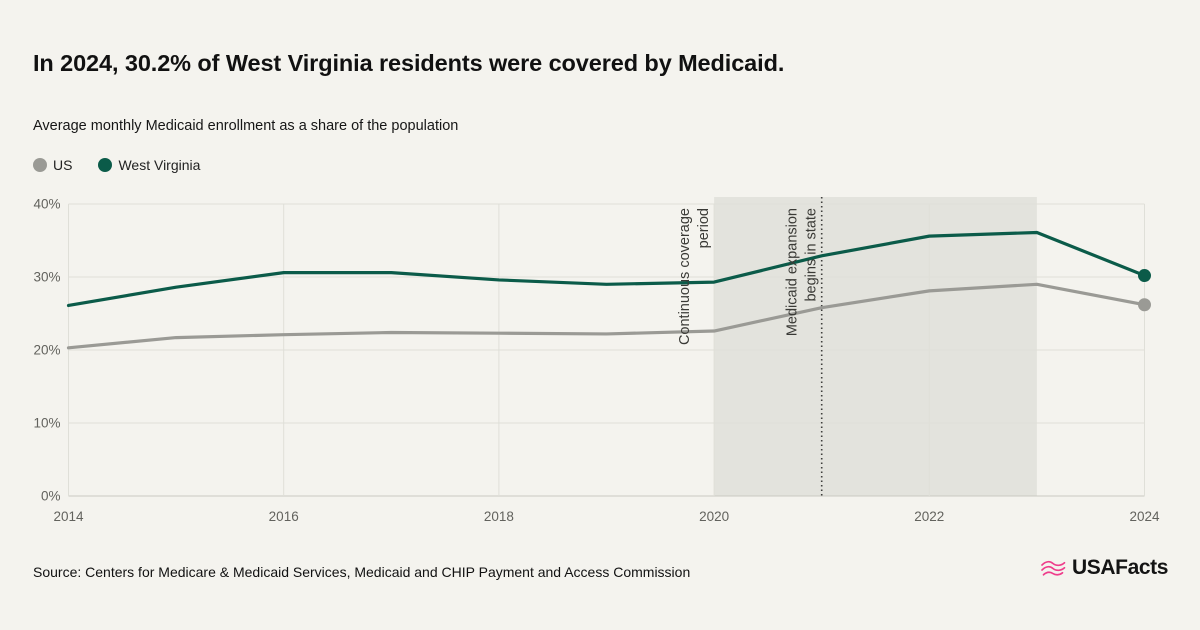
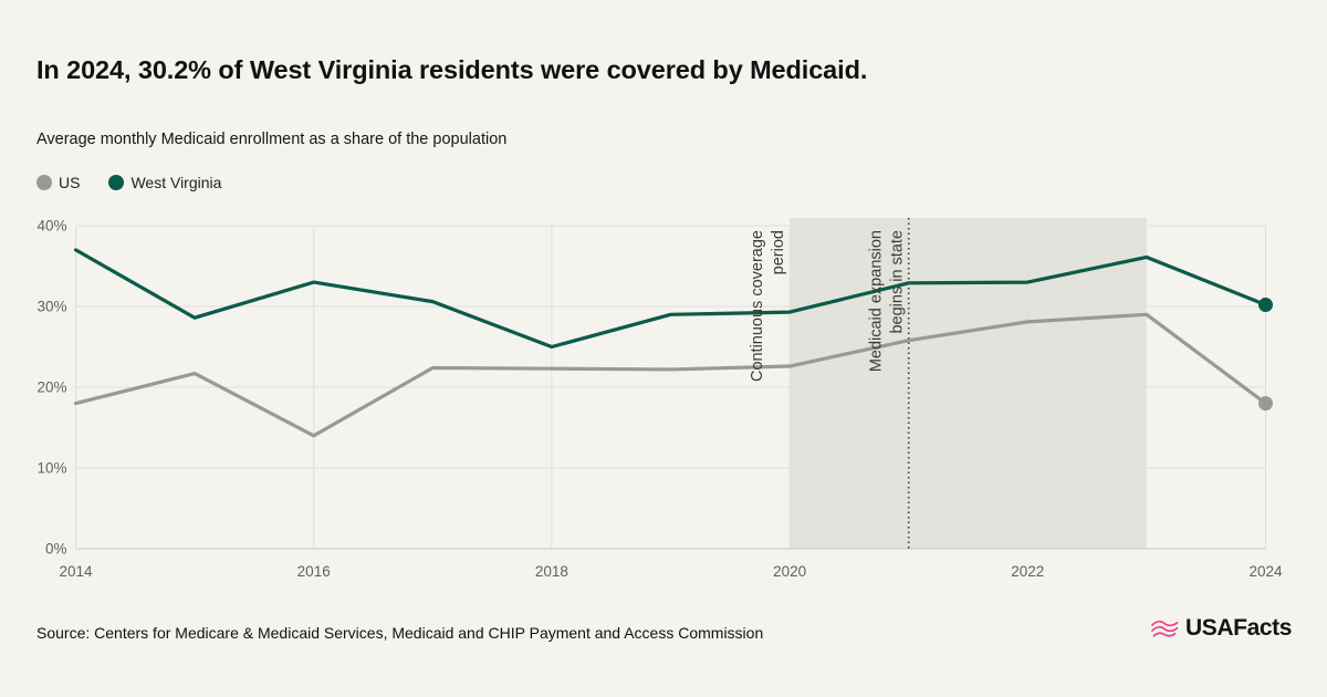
US/2014: 20% -> 18%
West Virginia/2014: 26% -> 37%
US/2016: 22% -> 14%
West Virginia/2016: 31% -> 33%
West Virginia/2018: 30% -> 25%
West Virginia/2022: 36% -> 33%
US/2024: 26% -> 18%
